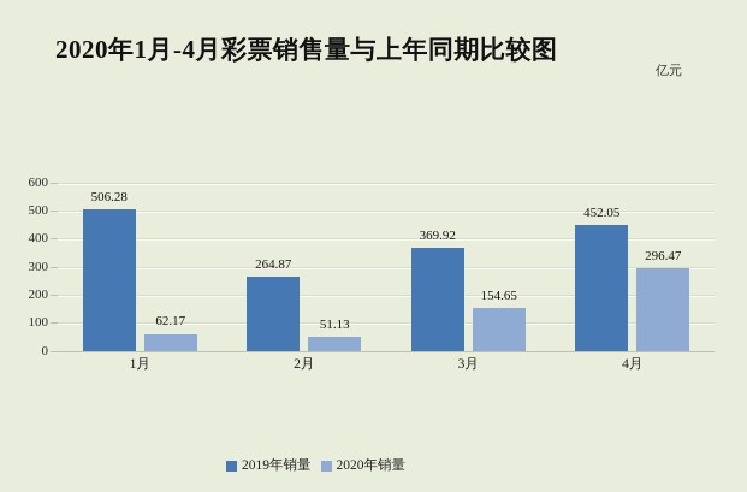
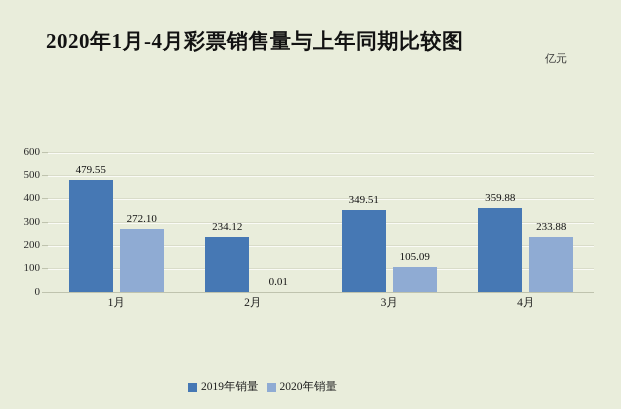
2019年销量/1月: 506.28 -> 479.55
2020年销量/1月: 62.17 -> 272.10
2019年销量/2月: 264.87 -> 234.12
2020年销量/2月: 51.13 -> 0.01
2019年销量/3月: 369.92 -> 349.51
2020年销量/3月: 154.65 -> 105.09
2019年销量/4月: 452.05 -> 359.88
2020年销量/4月: 296.47 -> 233.88
